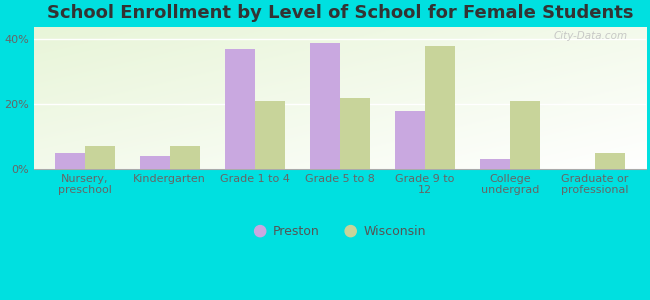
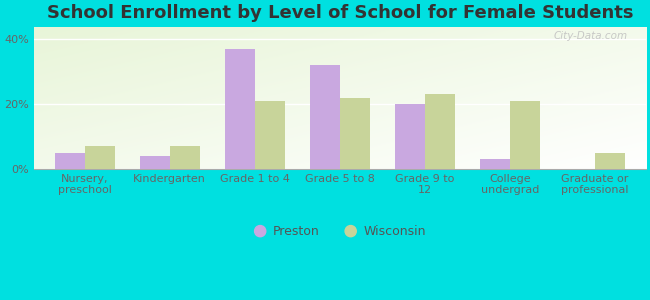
Preston/Grade 5 to 8: 39% -> 32%
Preston/Grade 9 to 12: 18% -> 20%
Wisconsin/Grade 9 to 12: 38% -> 23%
